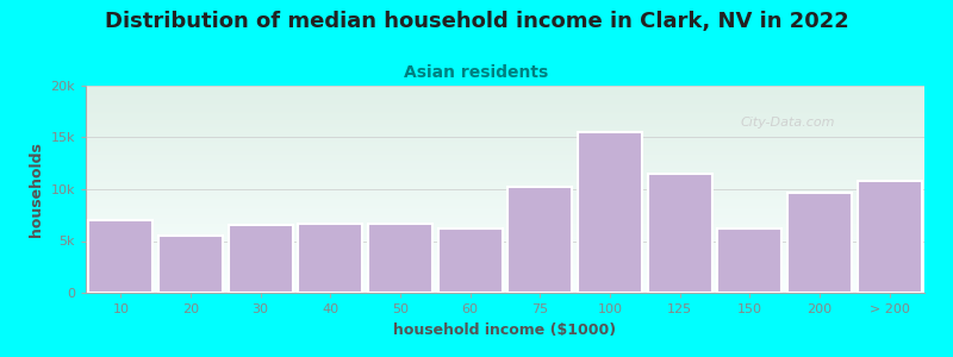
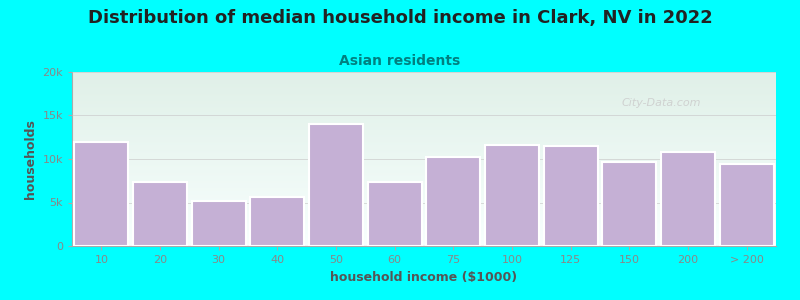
10: 7.0k -> 12.0k
20: 5.5k -> 7.4k
30: 6.5k -> 5.2k
40: 6.7k -> 5.6k
50: 6.7k -> 14.0k
60: 6.2k -> 7.4k
100: 15.5k -> 11.6k
150: 6.2k -> 9.6k
200: 9.7k -> 10.8k
> 200: 10.8k -> 9.4k
